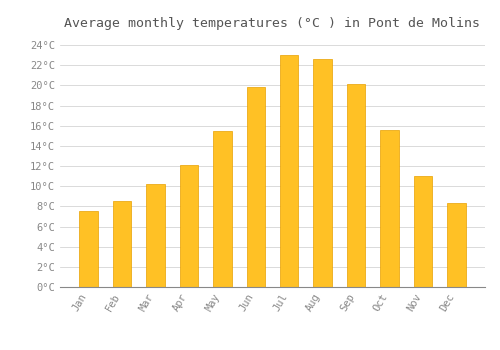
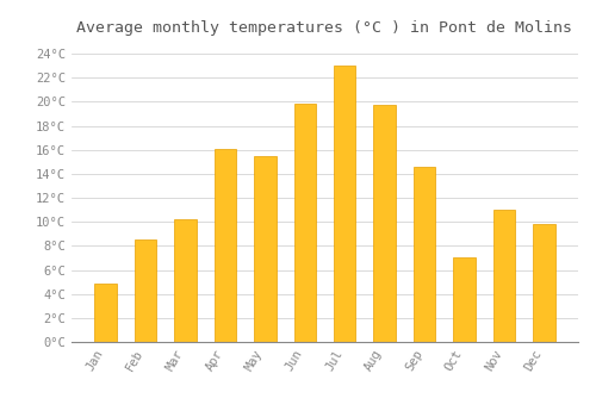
Jan: 7.5°C -> 4.9°C
Apr: 12.1°C -> 16.1°C
Aug: 22.6°C -> 19.7°C
Sep: 20.1°C -> 14.6°C
Oct: 15.6°C -> 7.0°C
Dec: 8.3°C -> 9.8°C
